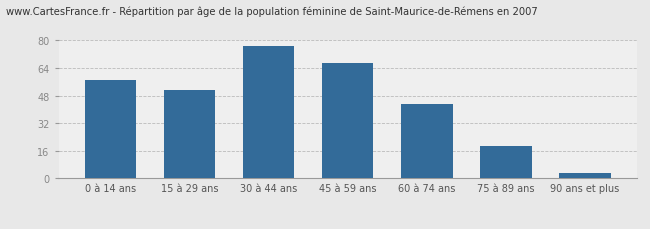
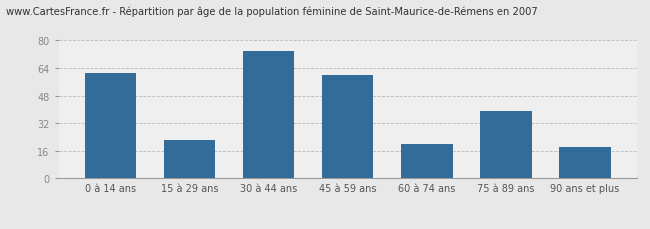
0 à 14 ans: 57 -> 61
15 à 29 ans: 51 -> 22
30 à 44 ans: 77 -> 74
45 à 59 ans: 67 -> 60
60 à 74 ans: 43 -> 20
75 à 89 ans: 19 -> 39
90 ans et plus: 3 -> 18
